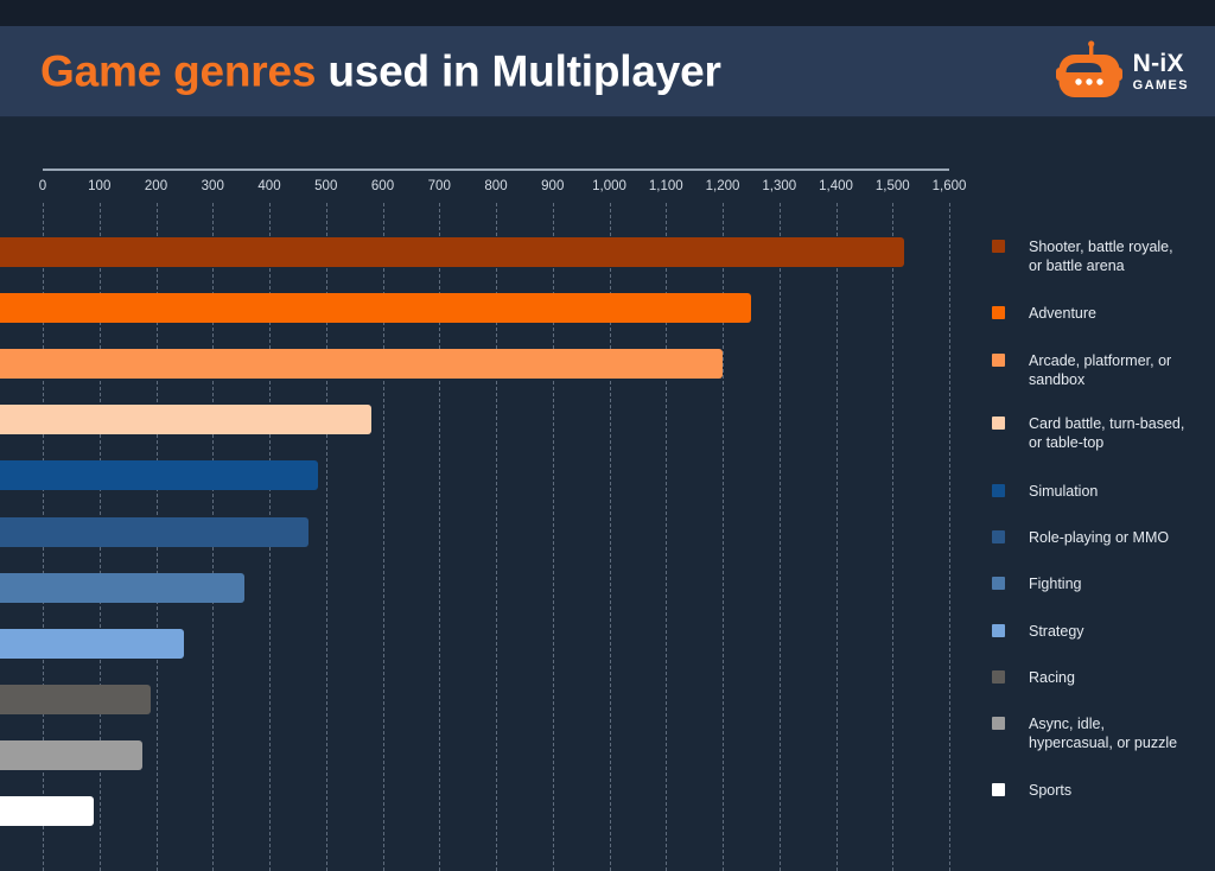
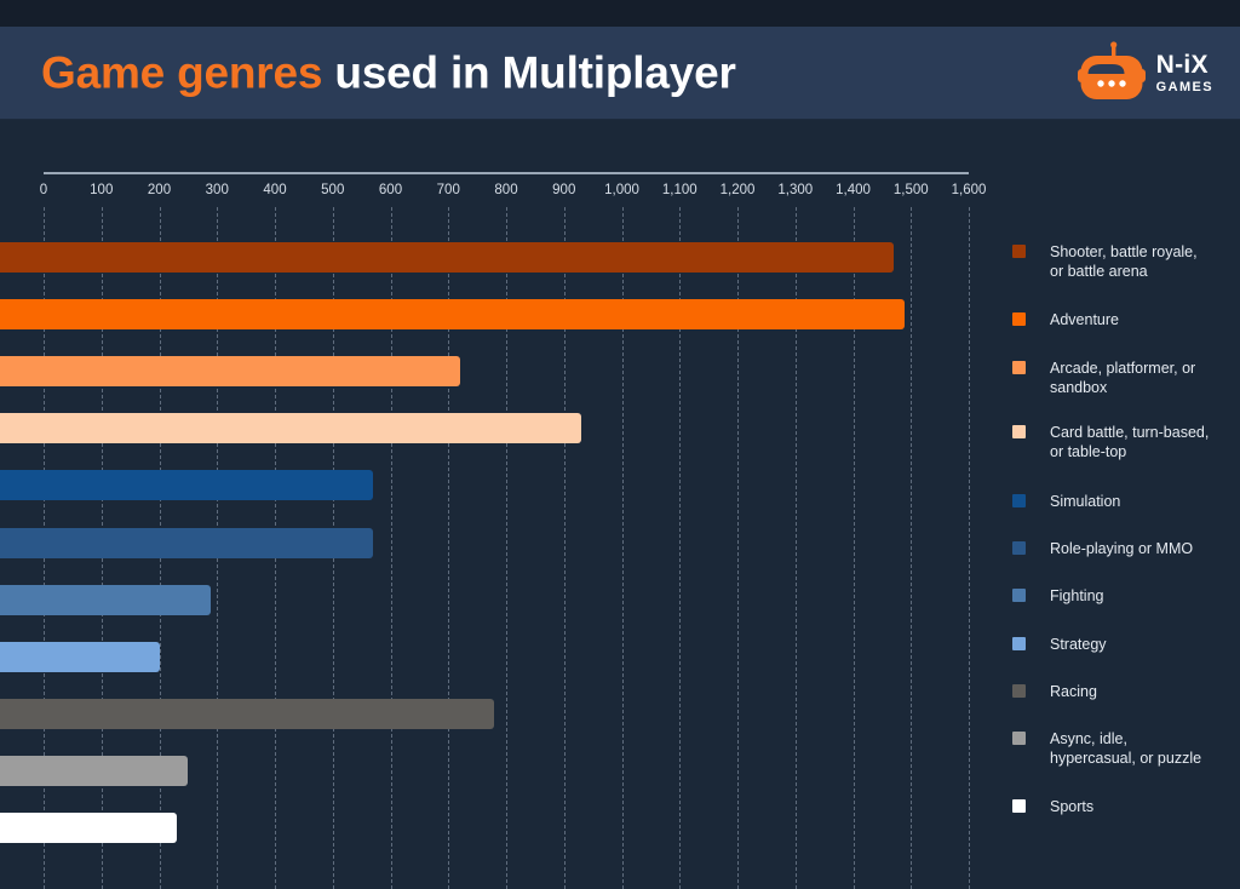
Shooter, battle royale, or battle arena: 1520 -> 1470
Adventure: 1250 -> 1490
Arcade, platformer, or sandbox: 1200 -> 720
Card battle, turn-based, or table-top: 580 -> 930
Simulation: 480 -> 570
Role-playing or MMO: 470 -> 570
Fighting: 360 -> 290
Strategy: 250 -> 200
Racing: 190 -> 780
Async, idle, hypercasual, or puzzle: 180 -> 250
Sports: 90 -> 230
